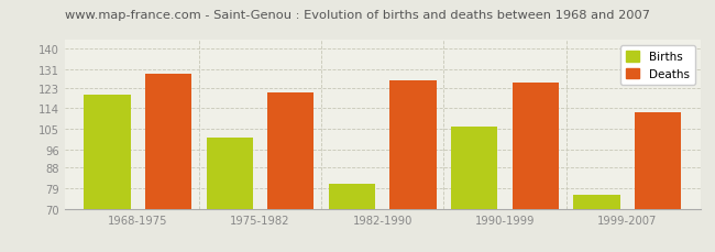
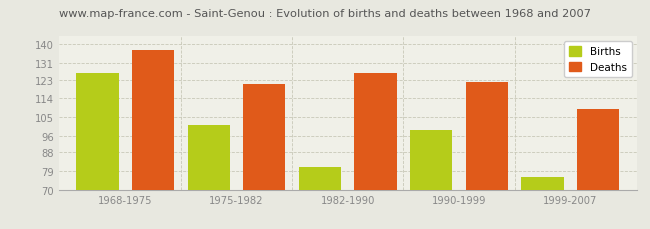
Births/1968-1975: 120 -> 126
Deaths/1968-1975: 129 -> 137
Births/1990-1999: 106 -> 99
Deaths/1990-1999: 125 -> 122
Deaths/1999-2007: 112 -> 109
